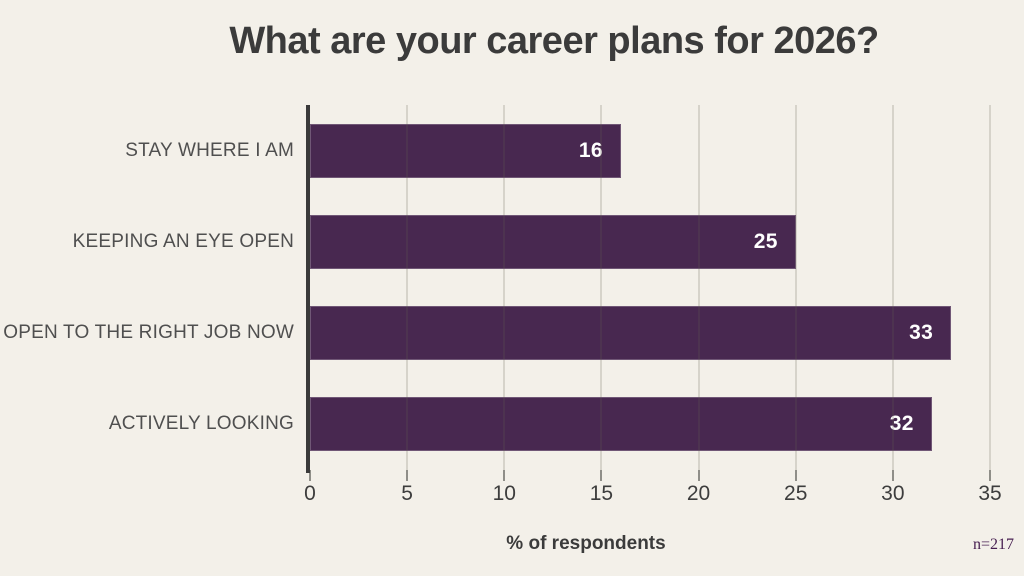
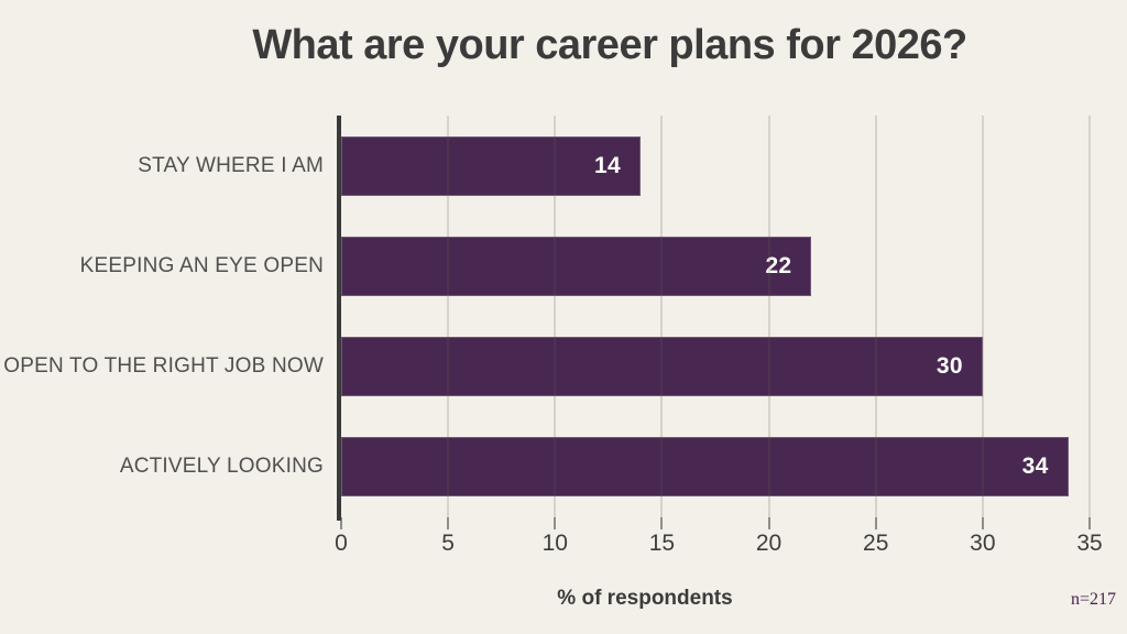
STAY WHERE I AM: 16 -> 14
KEEPING AN EYE OPEN: 25 -> 22
OPEN TO THE RIGHT JOB NOW: 33 -> 30
ACTIVELY LOOKING: 32 -> 34
